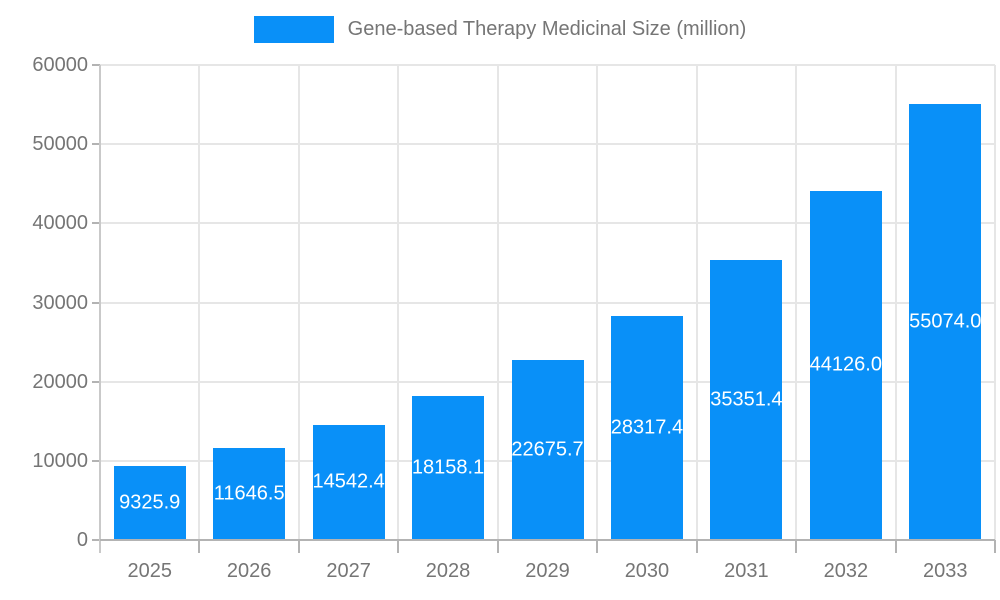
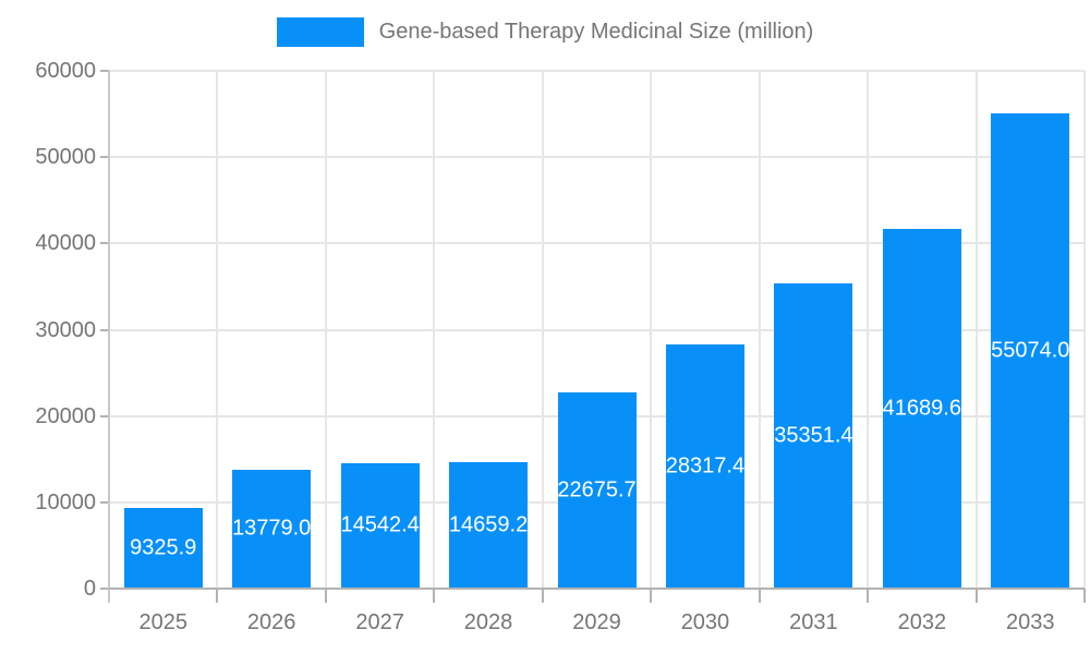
2026: 11646.5 -> 13779.0
2028: 18158.1 -> 14659.2
2032: 44126.0 -> 41689.6
